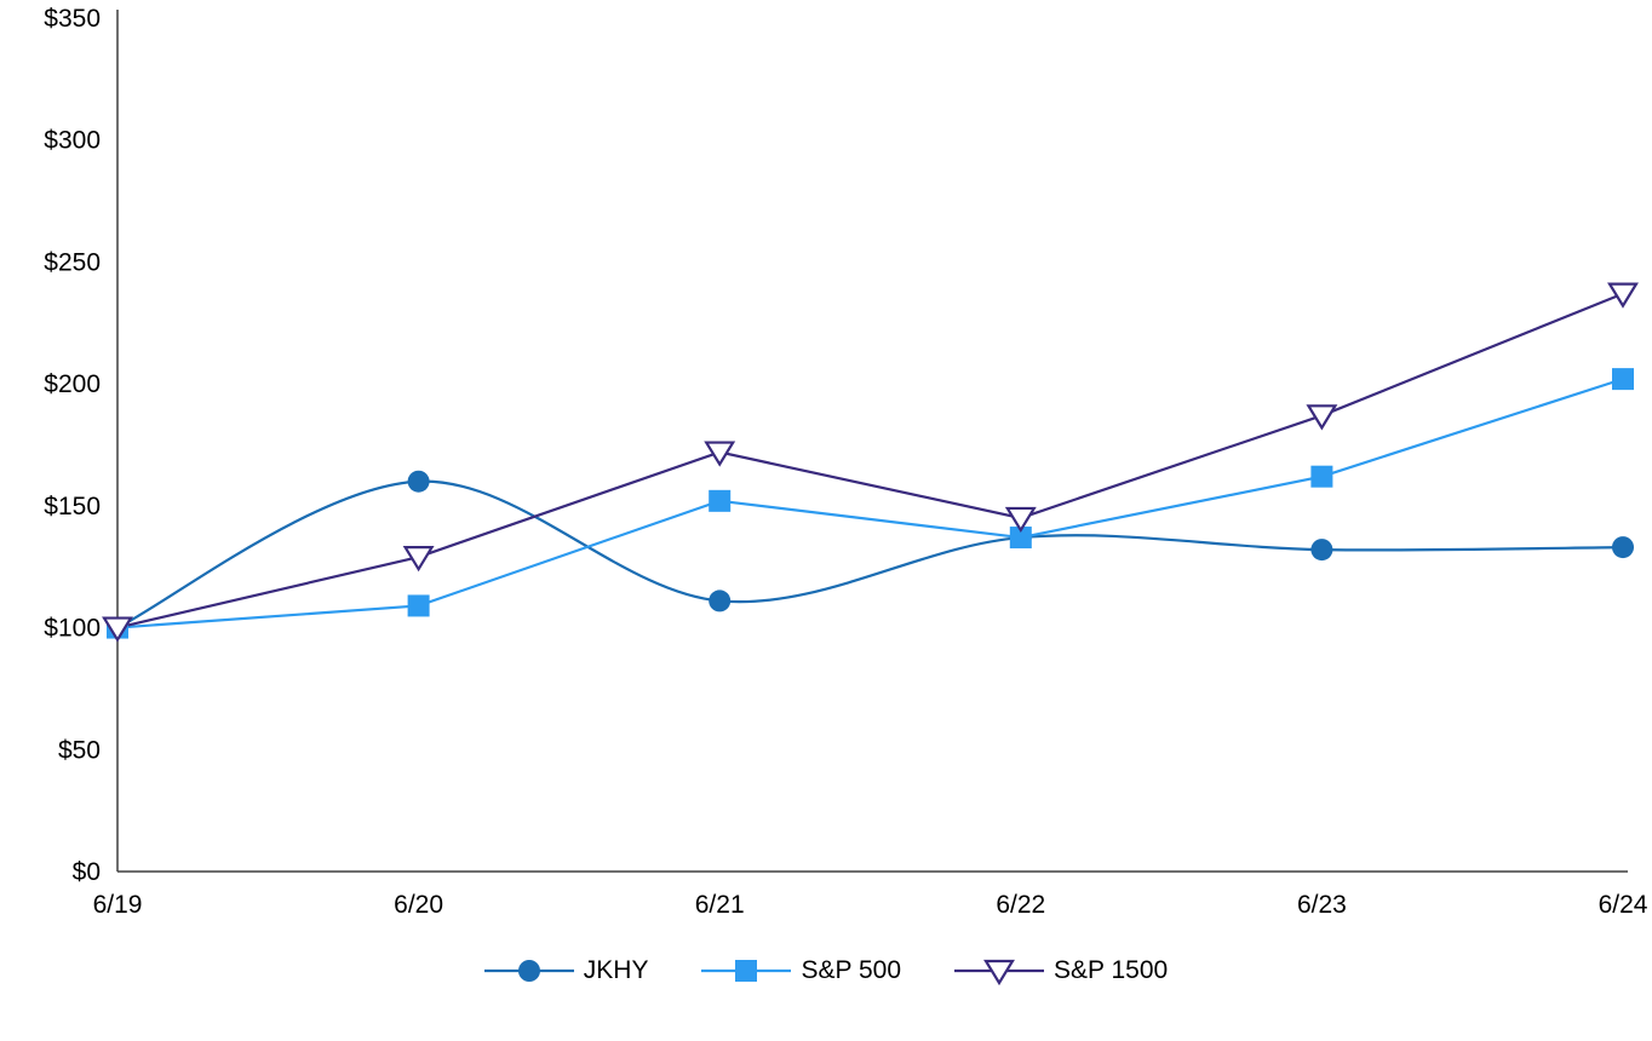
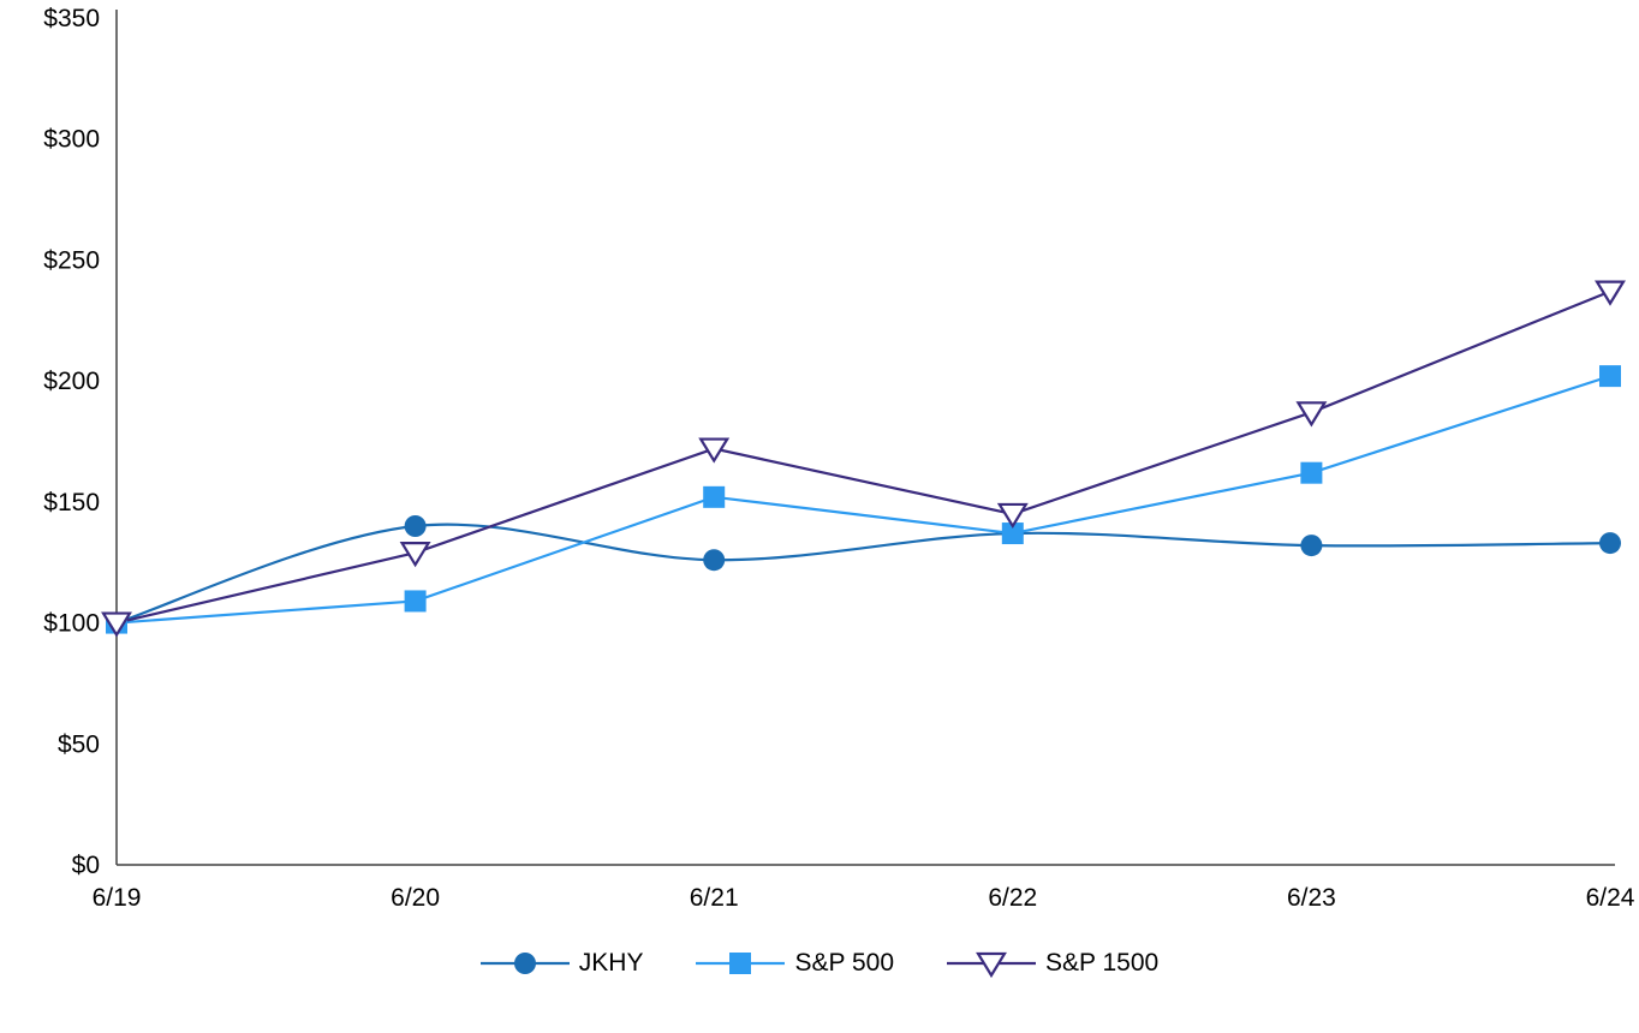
JKHY/6/20: $160 -> $140
JKHY/6/21: $111 -> $126
